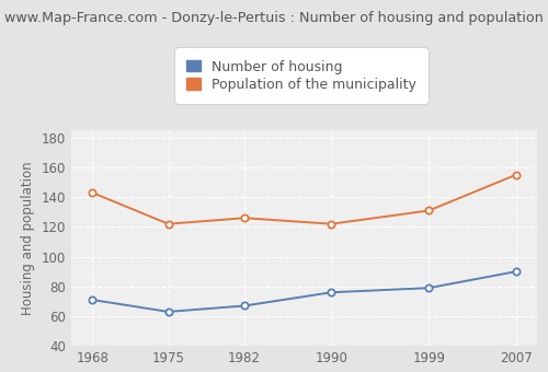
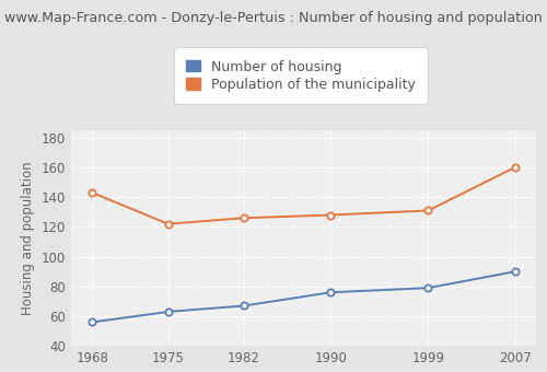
Number of housing/1968: 71 -> 56
Population of the municipality/1990: 122 -> 128
Population of the municipality/2007: 155 -> 160
